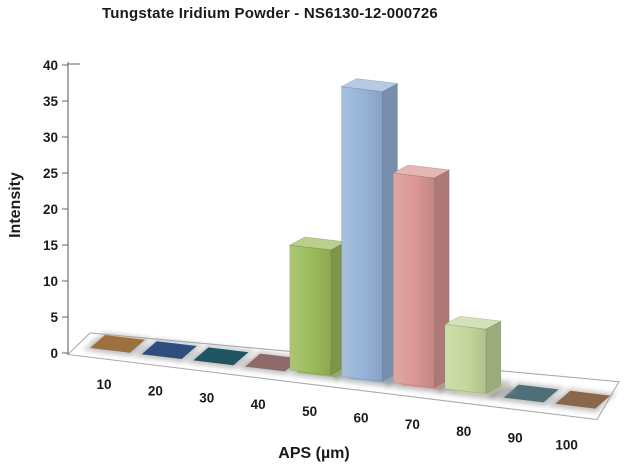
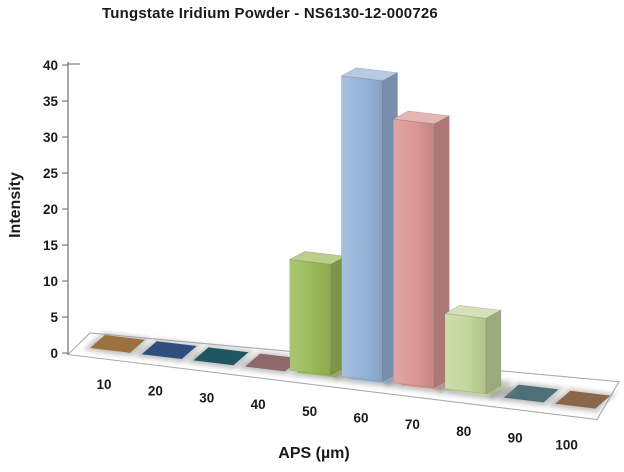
50: 15 -> 13
60: 37 -> 38
70: 25 -> 32
80: 4 -> 6
